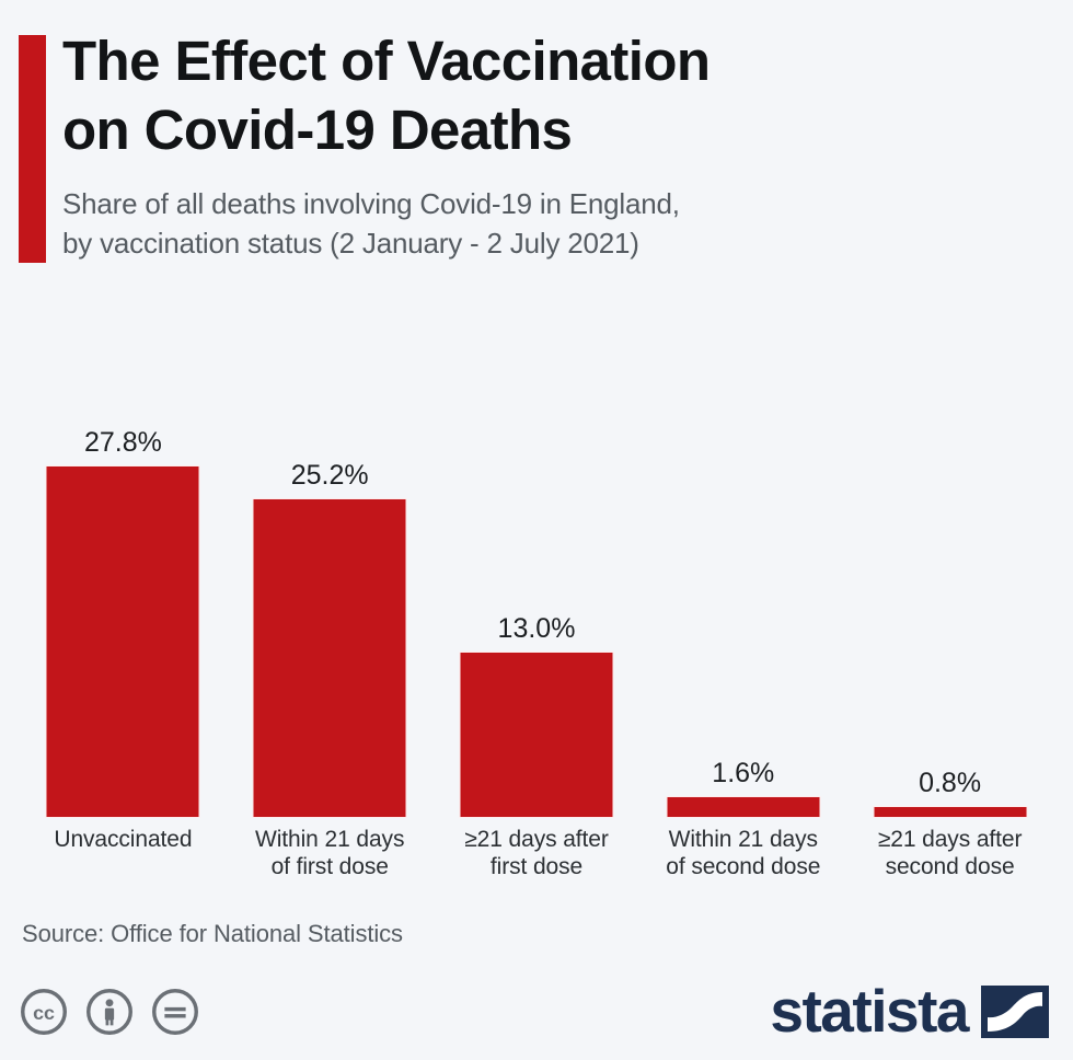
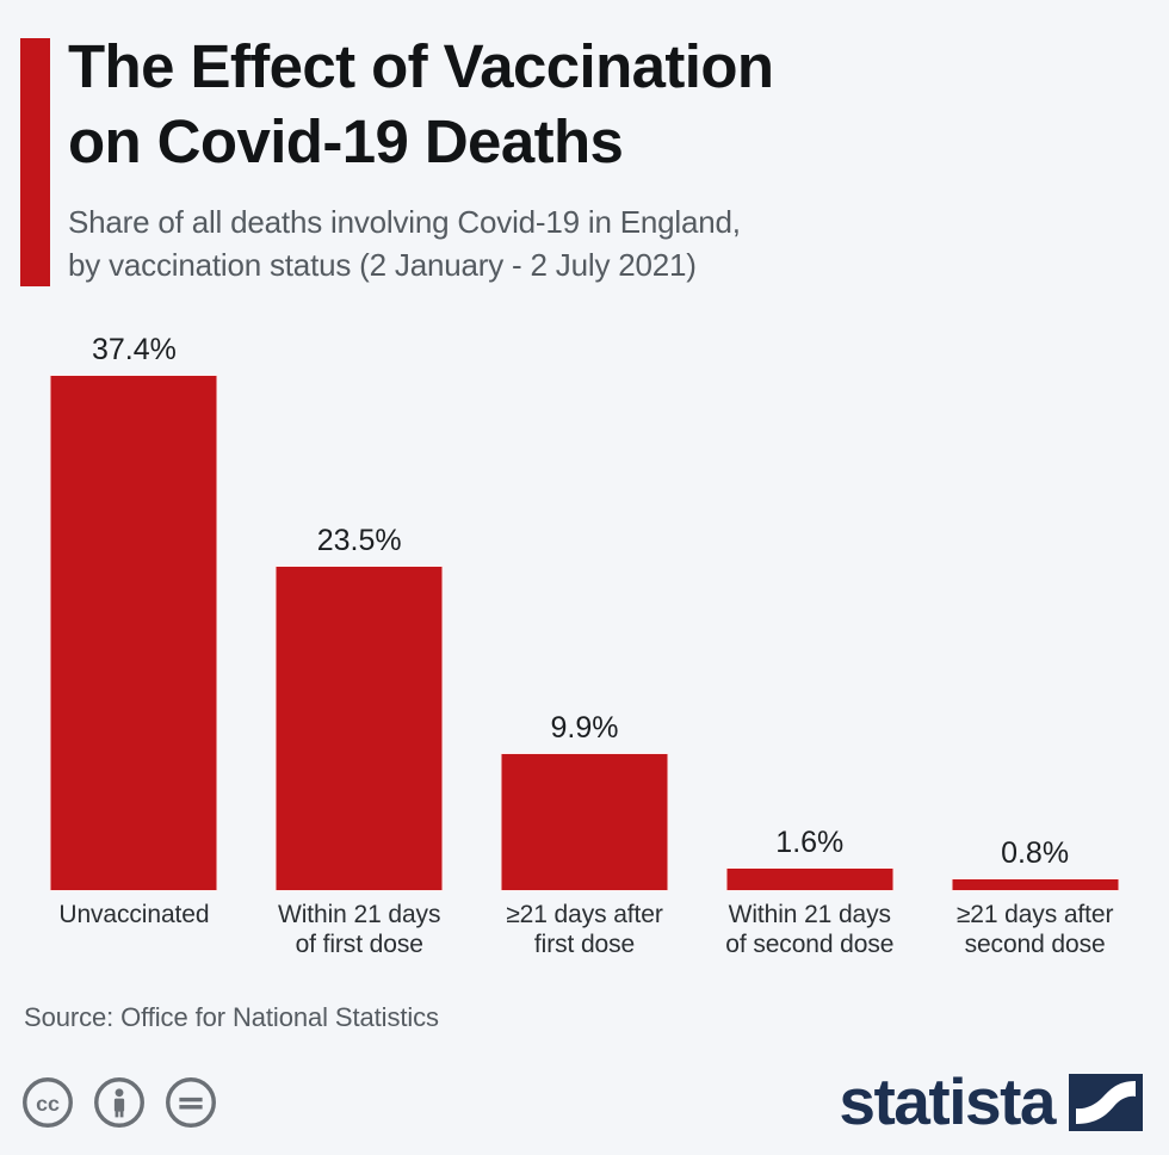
Unvaccinated: 27.8% -> 37.4%
Within 21 days of first dose: 25.2% -> 23.5%
≥21 days after first dose: 13.0% -> 9.9%
